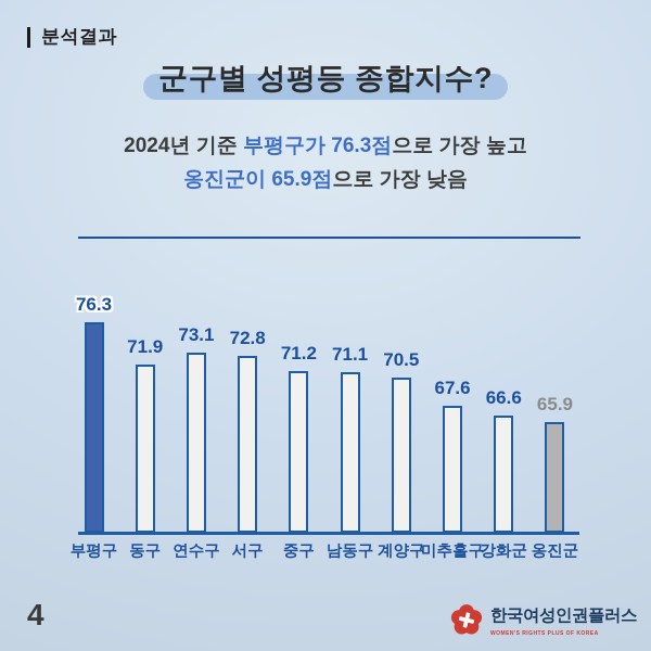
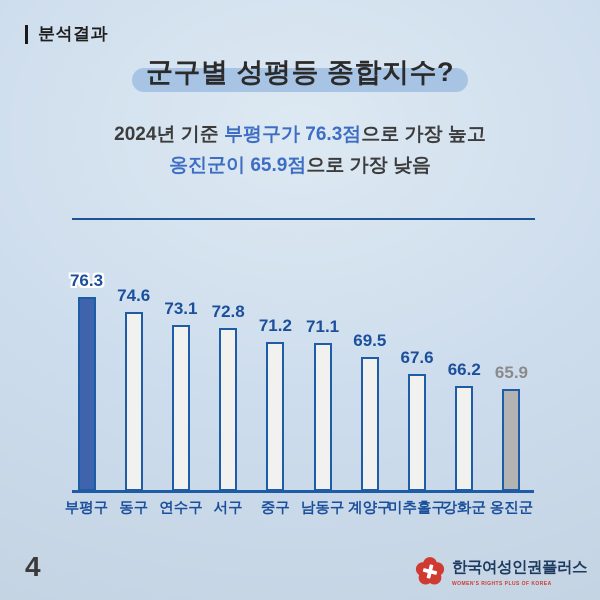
동구: 71.9 -> 74.6
계양구: 70.5 -> 69.5
강화군: 66.6 -> 66.2
